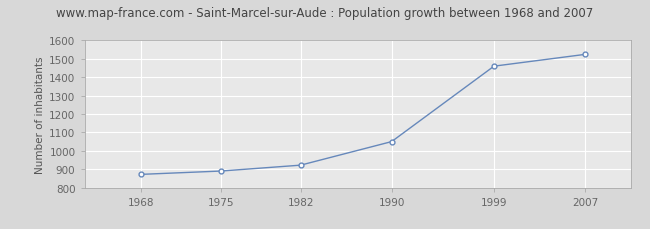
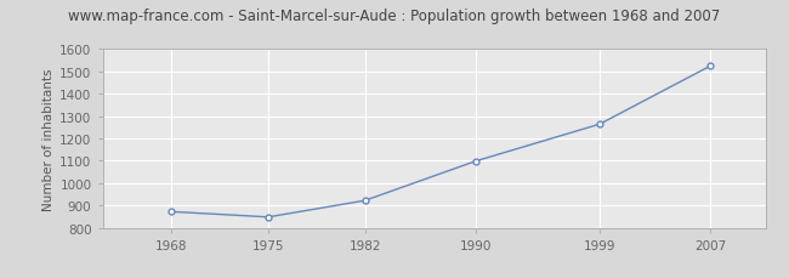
1975: 890 -> 850
1990: 1050 -> 1100
1999: 1460 -> 1260
